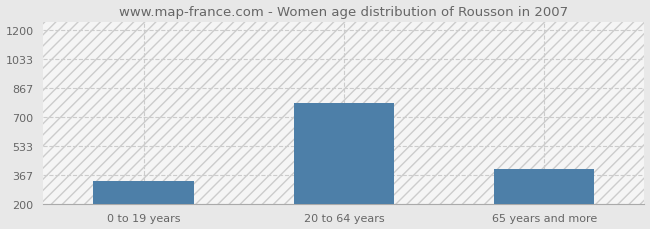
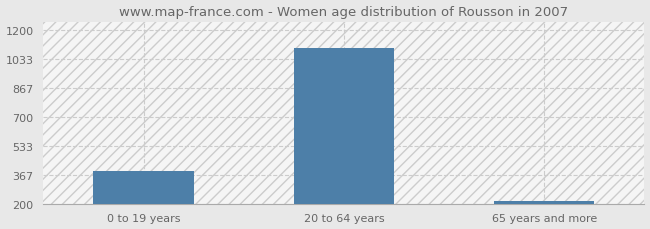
0 to 19 years: 330 -> 390
20 to 64 years: 780 -> 1100
65 years and more: 400 -> 220
